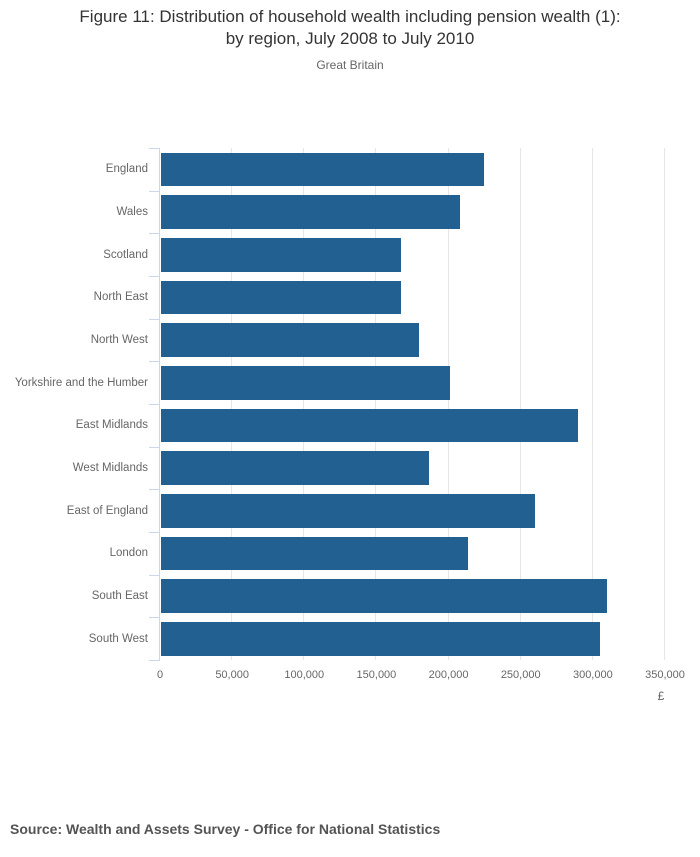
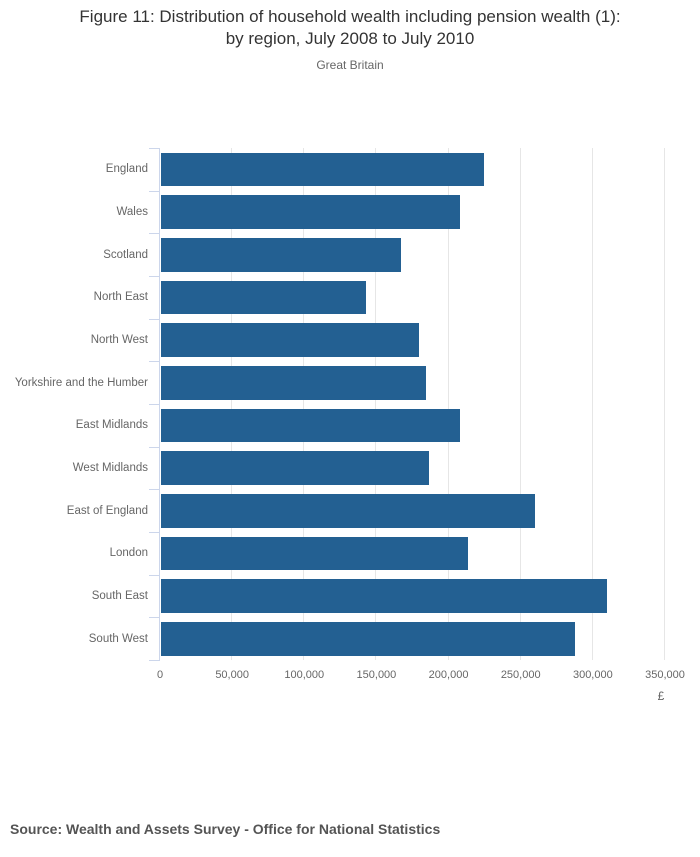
North East: 166000 -> 142000
Yorkshire and the Humber: 200000 -> 184000
East Midlands: 289000 -> 207000
South West: 304000 -> 287000
